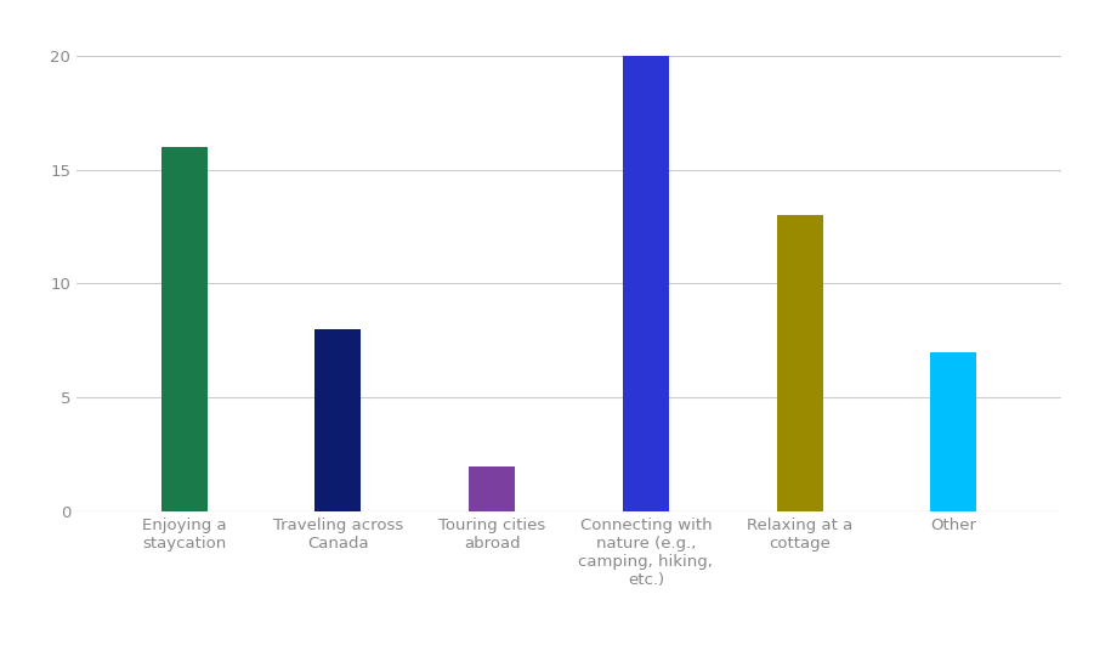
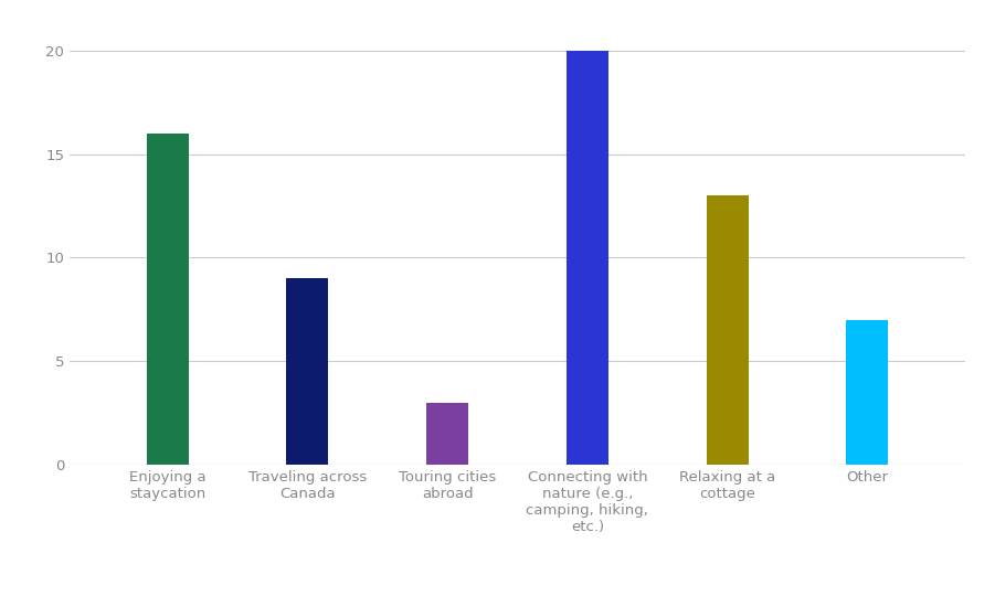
Traveling across Canada: 8 -> 9
Touring cities abroad: 2 -> 3
